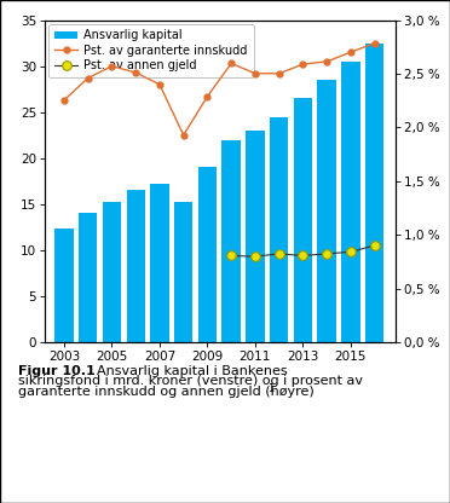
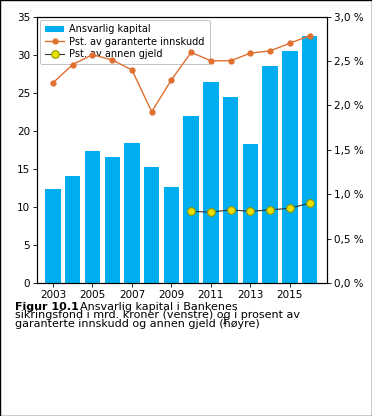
Ansvarlig kapital/2005: 15.2 -> 17.4
Ansvarlig kapital/2007: 17.2 -> 18.4
Ansvarlig kapital/2009: 19.0 -> 12.6
Ansvarlig kapital/2011: 23.0 -> 26.4
Ansvarlig kapital/2013: 26.5 -> 18.2
